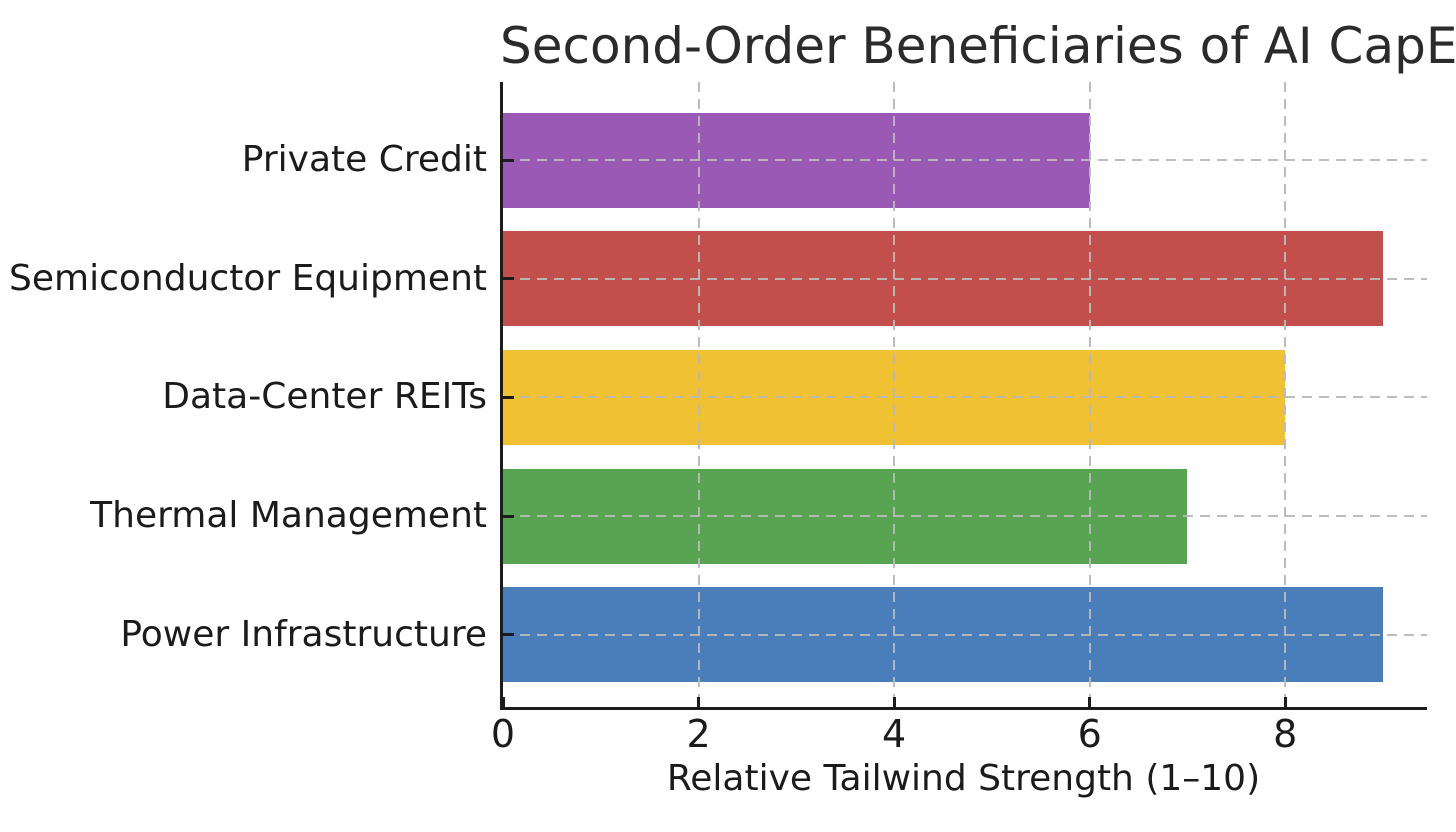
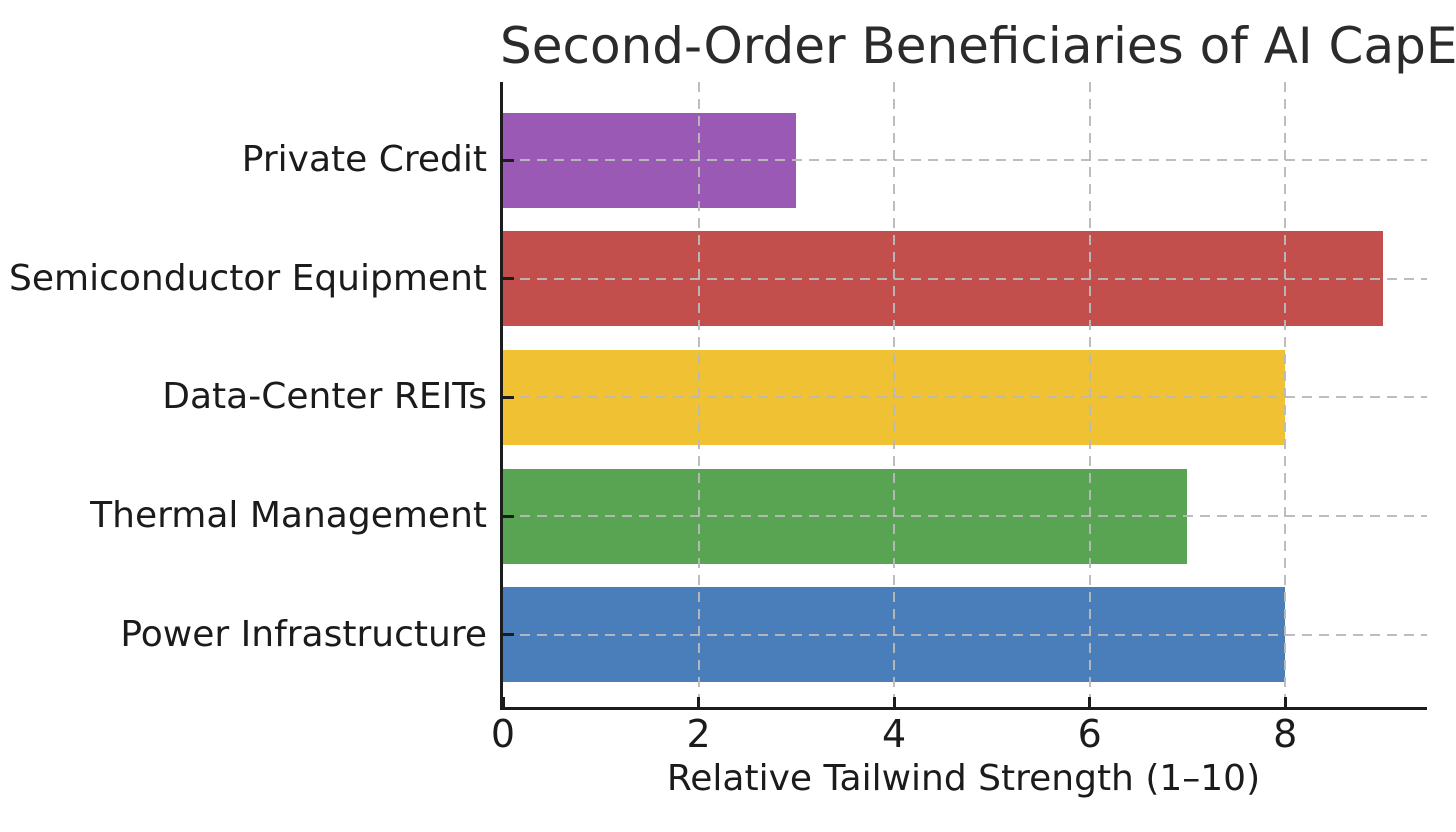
Private Credit: 6 -> 3
Power Infrastructure: 9 -> 8
